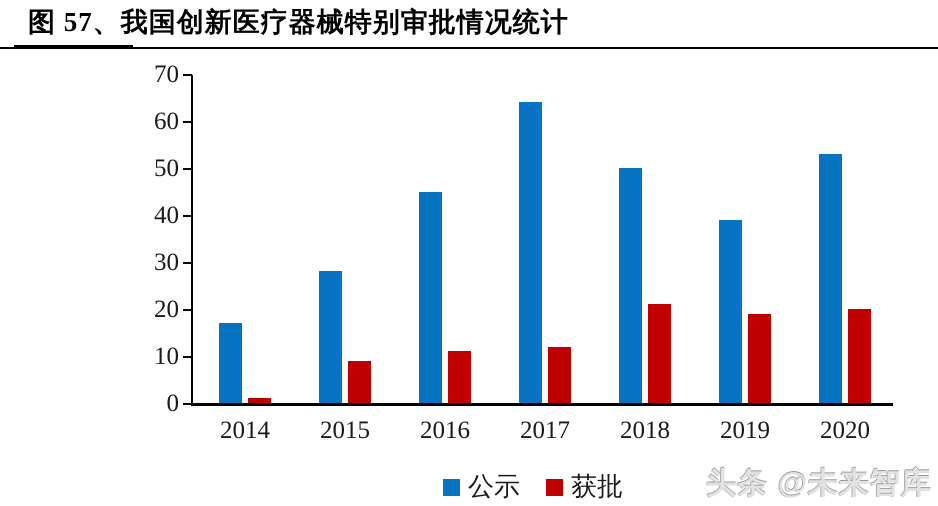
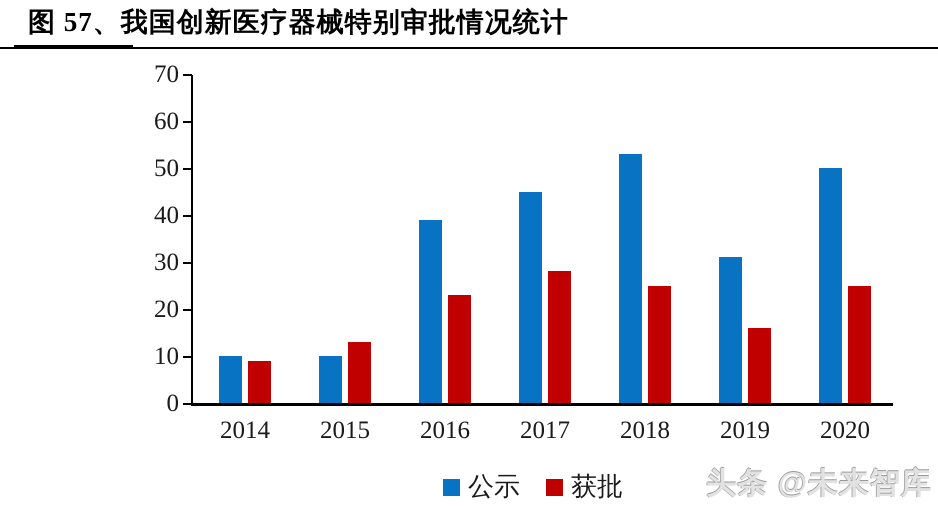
公示/2014: 17 -> 10
获批/2014: 1 -> 9
公示/2015: 28 -> 10
获批/2015: 9 -> 13
公示/2016: 45 -> 39
获批/2016: 11 -> 23
公示/2017: 64 -> 45
获批/2017: 12 -> 28
公示/2018: 50 -> 53
获批/2018: 21 -> 25
公示/2019: 39 -> 31
获批/2019: 19 -> 16
公示/2020: 53 -> 50
获批/2020: 20 -> 25
